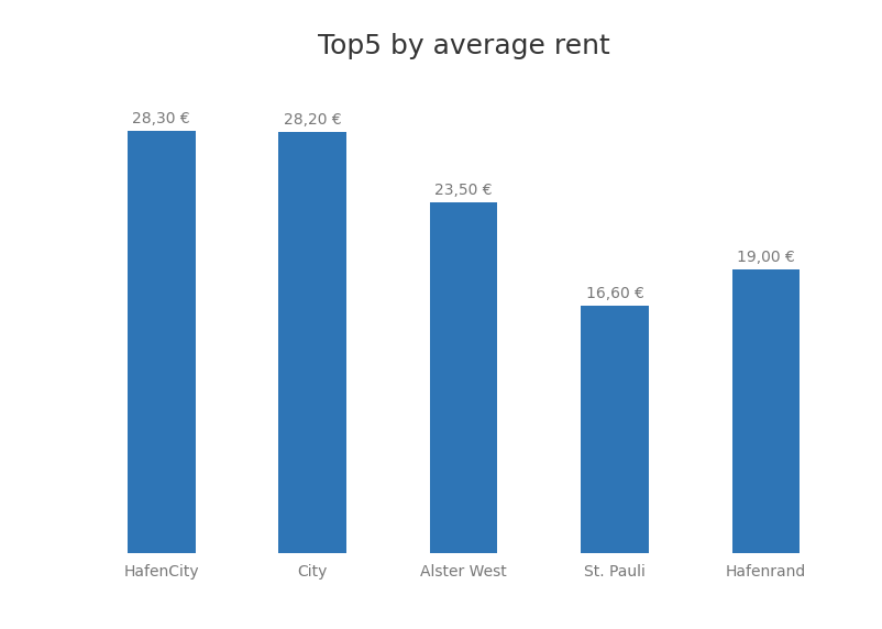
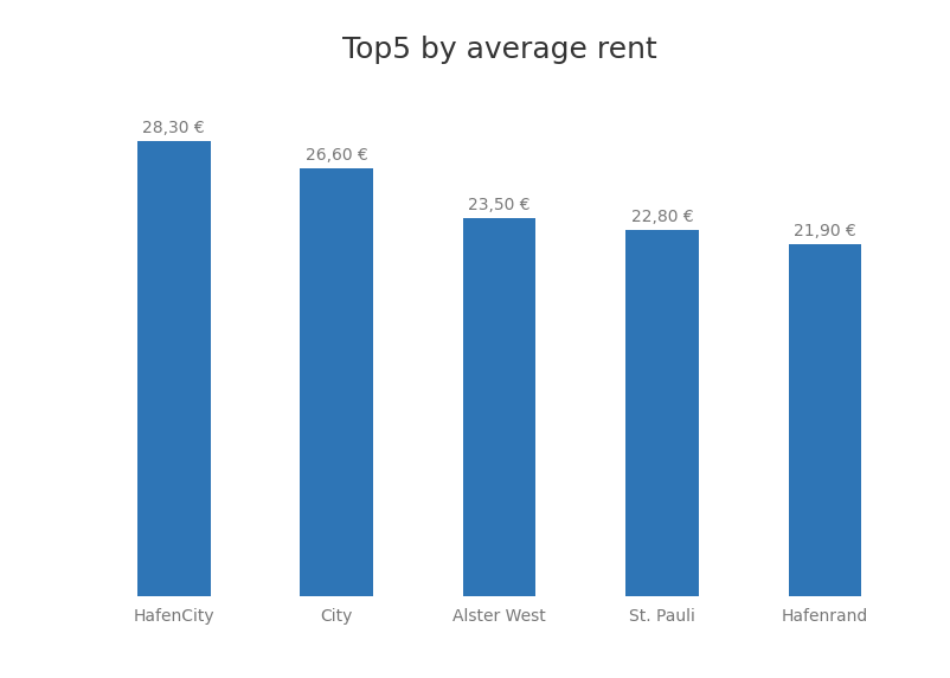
City: 28,20 -> 26,60
St. Pauli: 16,60 -> 22,80
Hafenrand: 19,00 -> 21,90
